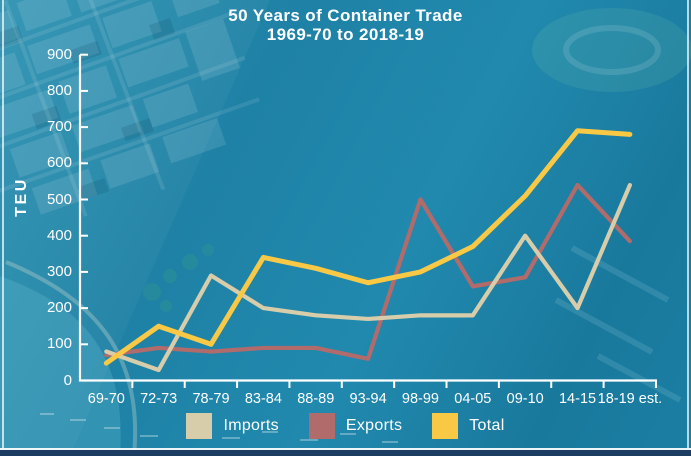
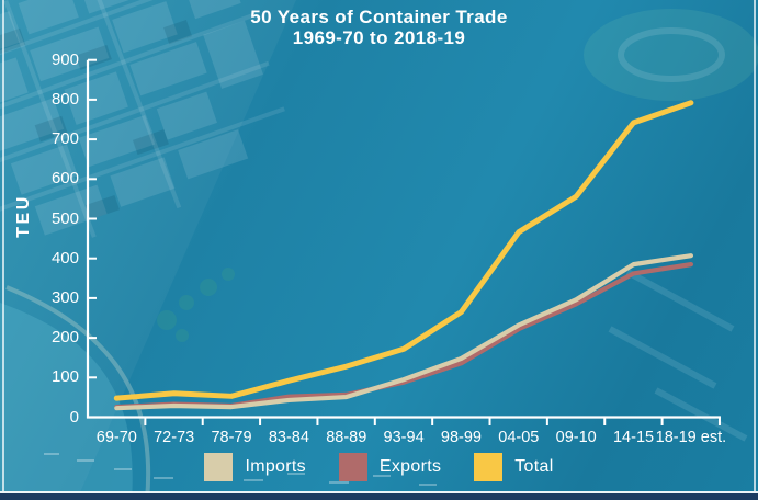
Imports/69-70: 80 -> 20
Exports/69-70: 70 -> 30
Exports/72-73: 90 -> 30
Total/72-73: 150 -> 60
Imports/78-79: 290 -> 30
Exports/78-79: 80 -> 30
Total/78-79: 100 -> 50
Imports/83-84: 200 -> 40
Exports/83-84: 90 -> 50
Total/83-84: 340 -> 90
Imports/88-89: 180 -> 50
Exports/88-89: 90 -> 60
Total/88-89: 310 -> 130
Imports/93-94: 170 -> 100
Exports/93-94: 60 -> 90
Total/93-94: 270 -> 170
Imports/98-99: 180 -> 150
Exports/98-99: 500 -> 140
Total/98-99: 300 -> 260
Imports/04-05: 180 -> 230
Exports/04-05: 260 -> 220
Total/04-05: 370 -> 470
Imports/09-10: 400 -> 300
Total/09-10: 510 -> 560
Imports/14-15: 200 -> 380
Exports/14-15: 540 -> 360
Total/14-15: 690 -> 740
Imports/18-19 est.: 540 -> 410
Total/18-19 est.: 680 -> 790
